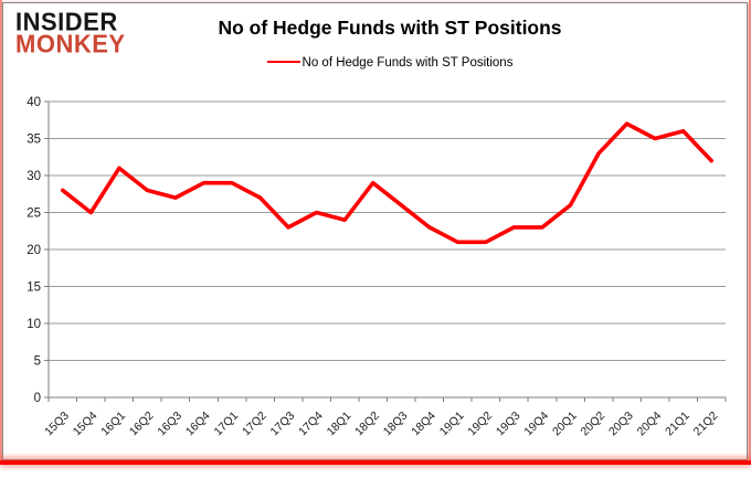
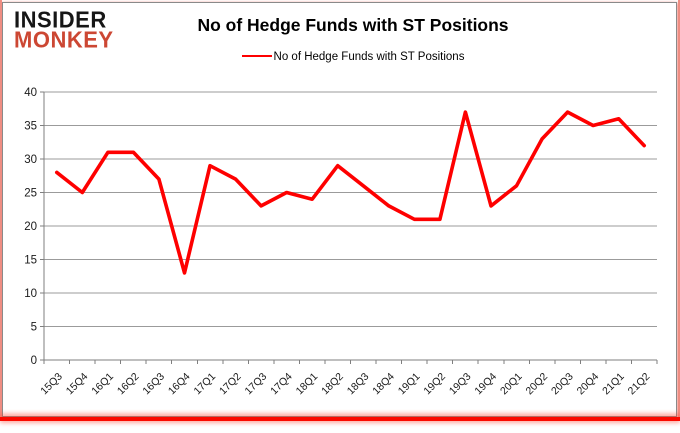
16Q2: 28 -> 31
16Q4: 29 -> 13
19Q3: 23 -> 37
